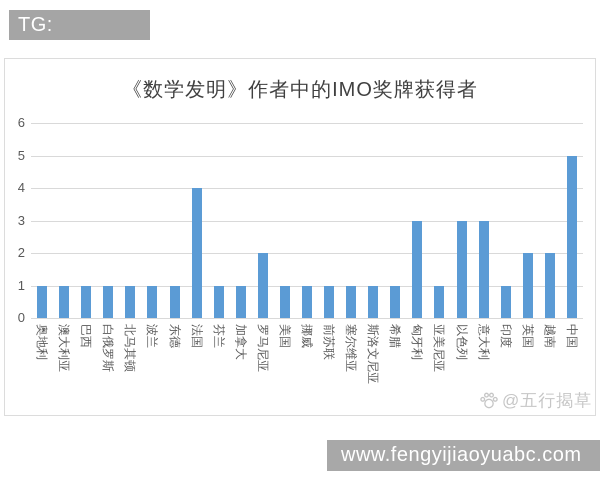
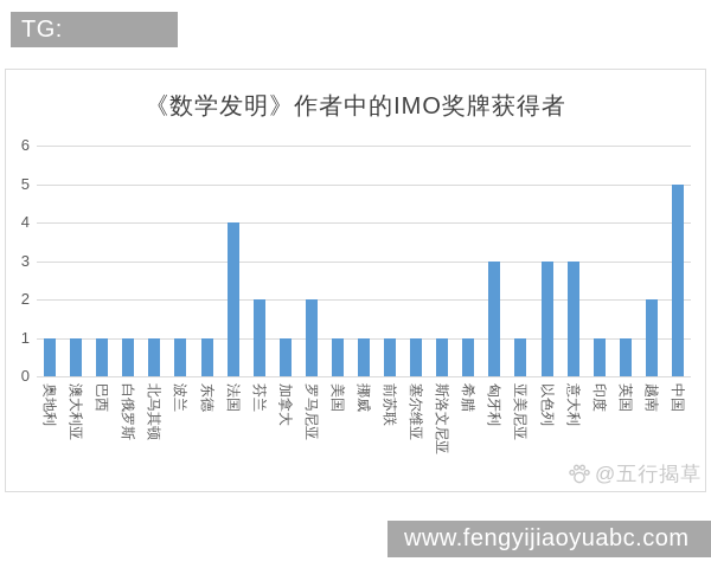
芬兰: 1 -> 2
英国: 2 -> 1
